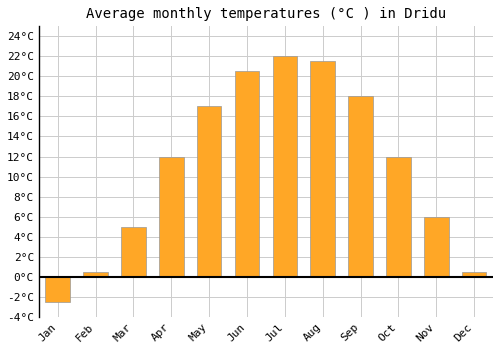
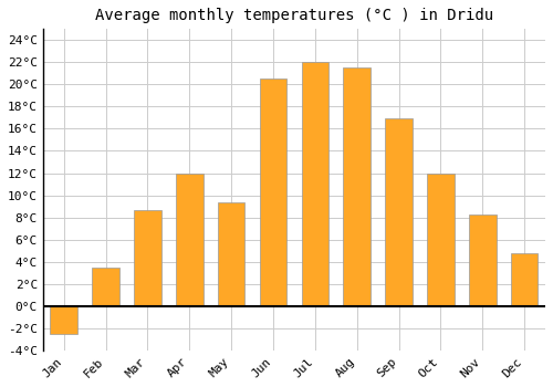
Feb: 0.5°C -> 3.5°C
Mar: 5.0°C -> 8.7°C
May: 17.0°C -> 9.4°C
Sep: 18.0°C -> 16.9°C
Nov: 6.0°C -> 8.3°C
Dec: 0.5°C -> 4.8°C
